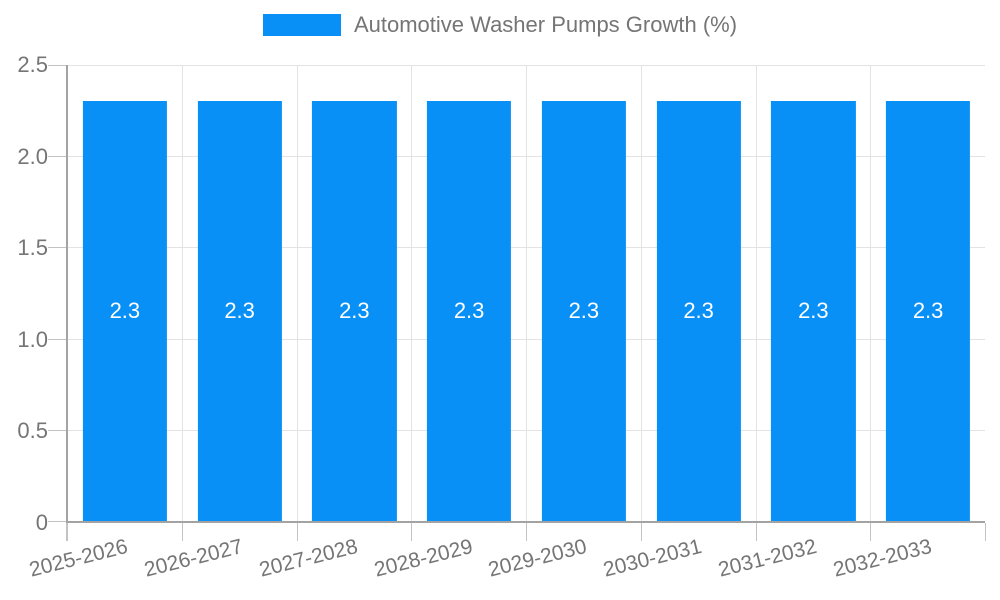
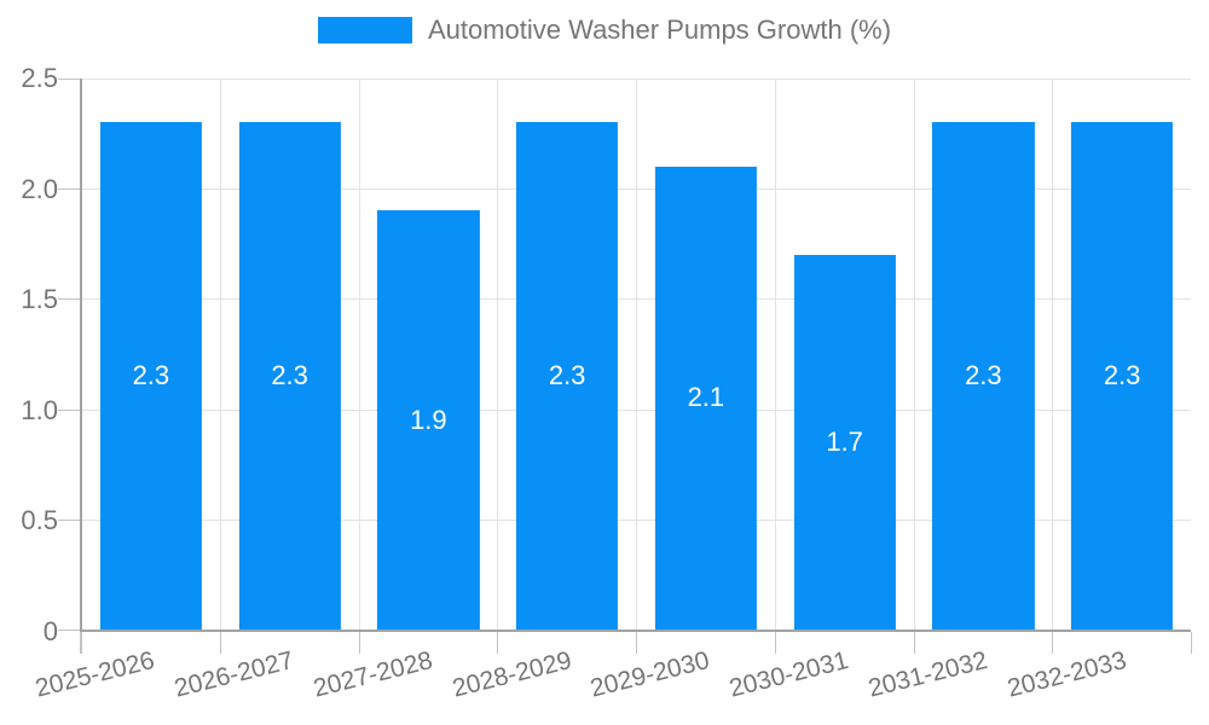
2027-2028: 2.3 -> 1.9
2029-2030: 2.3 -> 2.1
2030-2031: 2.3 -> 1.7
